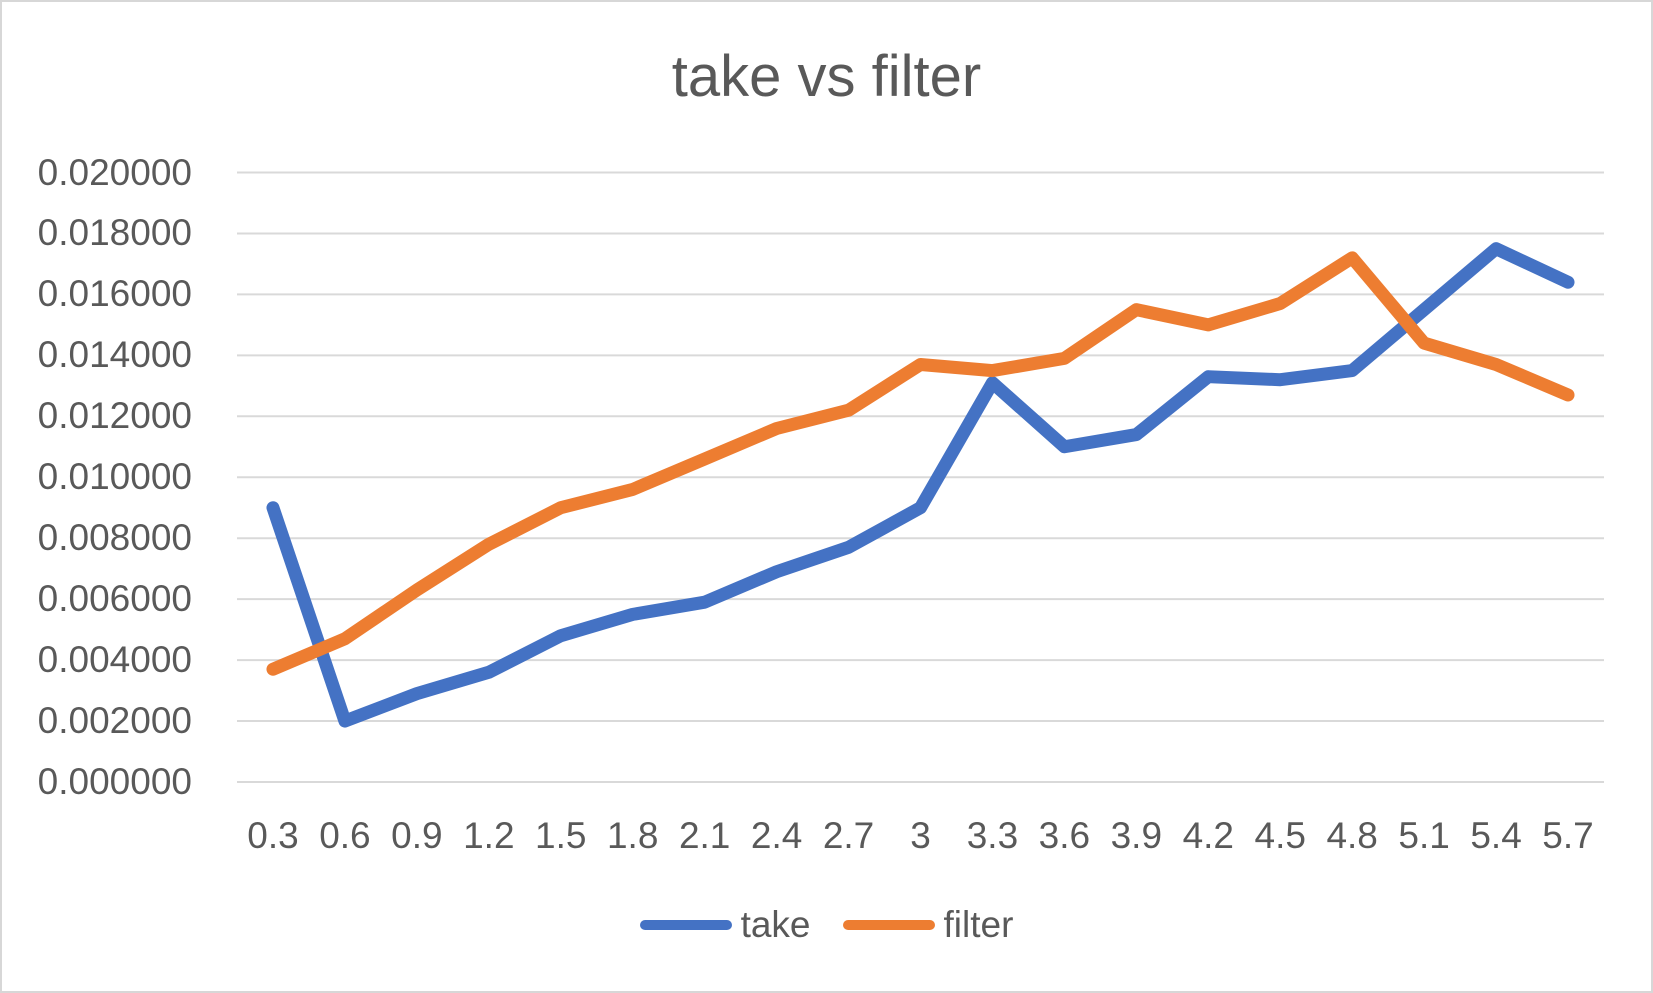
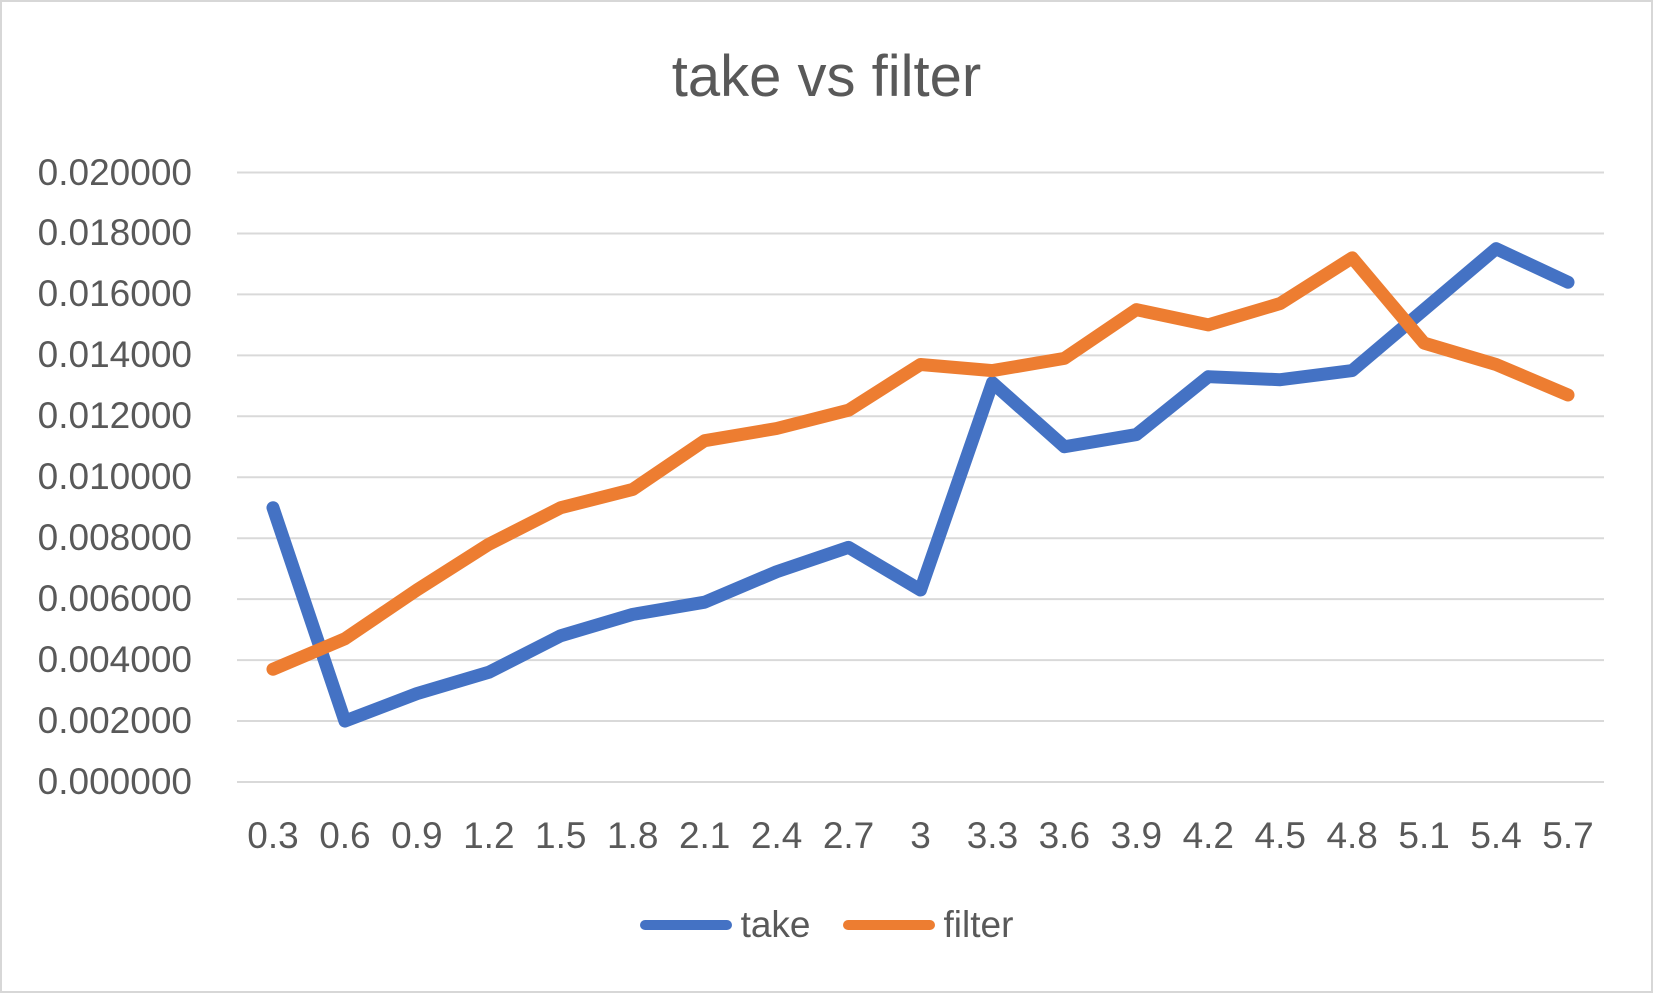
filter/2.1: 0.0106 -> 0.0112
take/3: 0.0090 -> 0.0063
